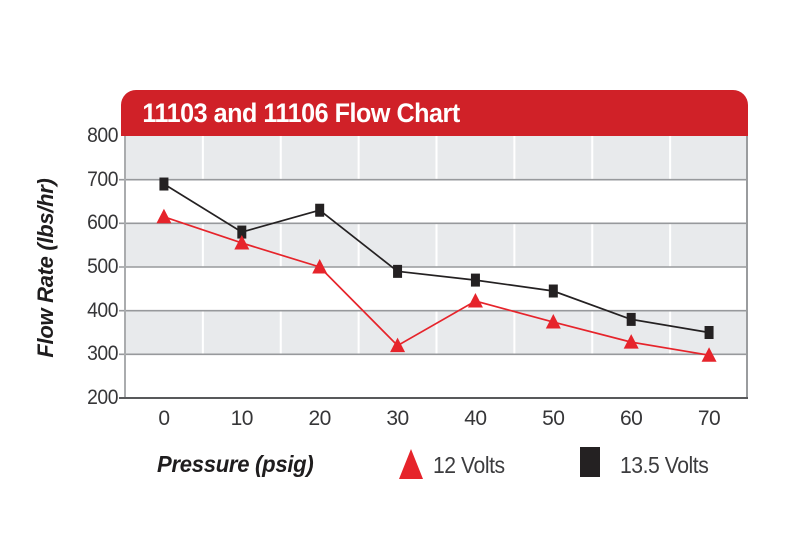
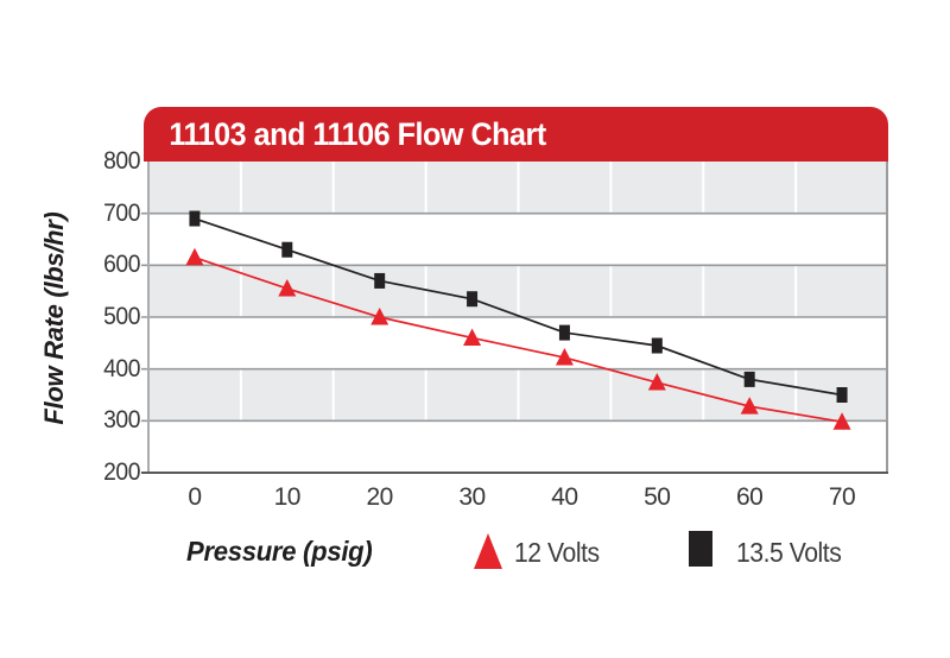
13.5 Volts/10: 580 -> 630
13.5 Volts/20: 630 -> 570
12 Volts/30: 320 -> 460
13.5 Volts/30: 490 -> 540
